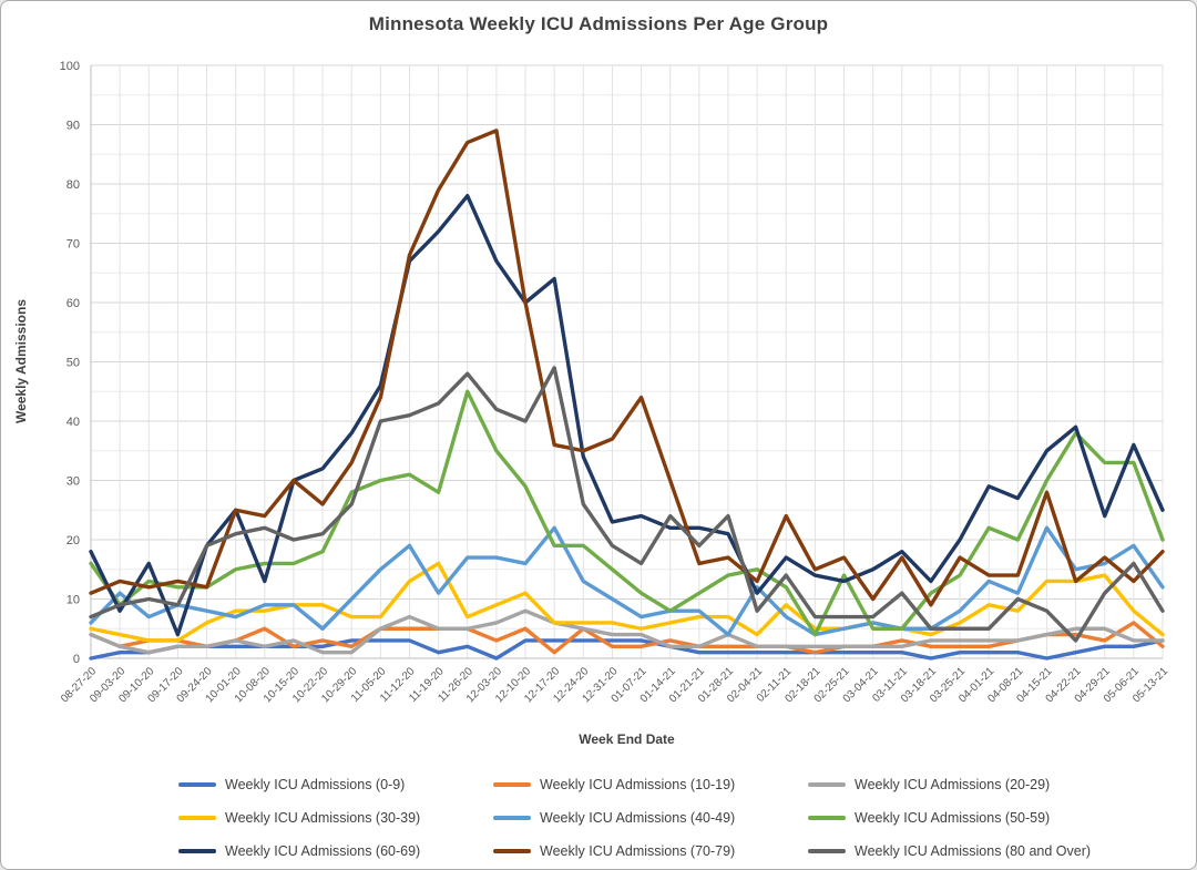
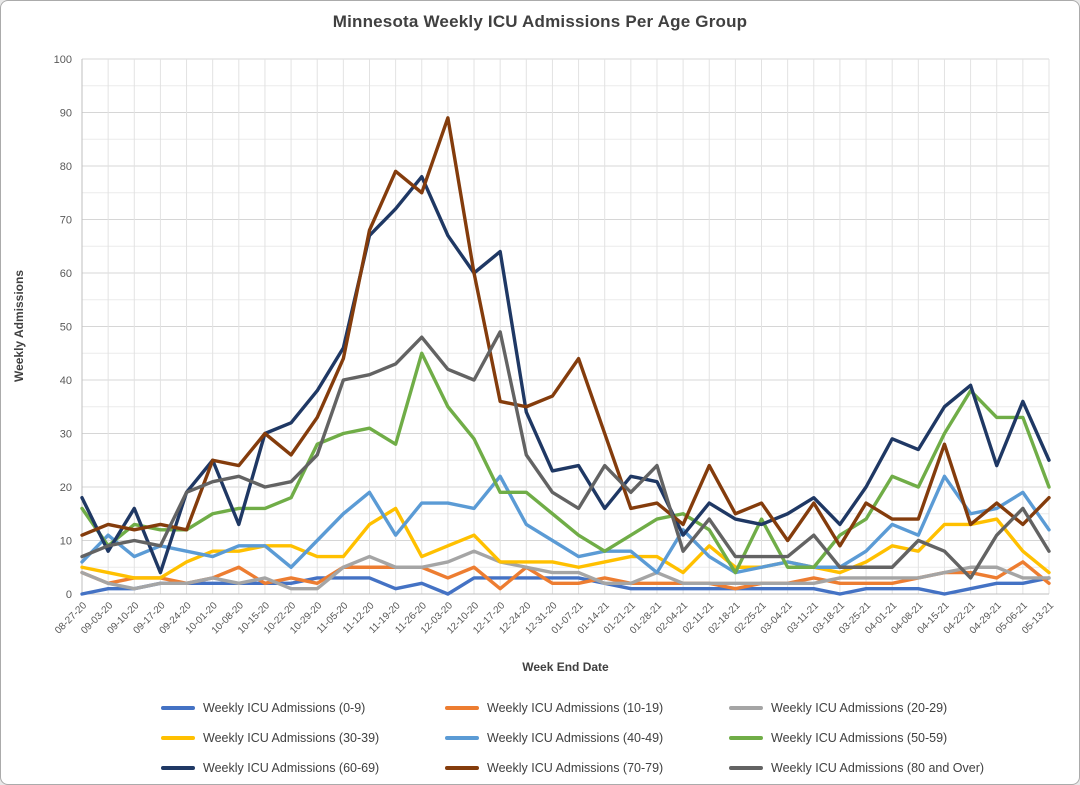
Weekly ICU Admissions (70-79)/11-26-20: 87 -> 75
Weekly ICU Admissions (60-69)/01-14-21: 22 -> 16
